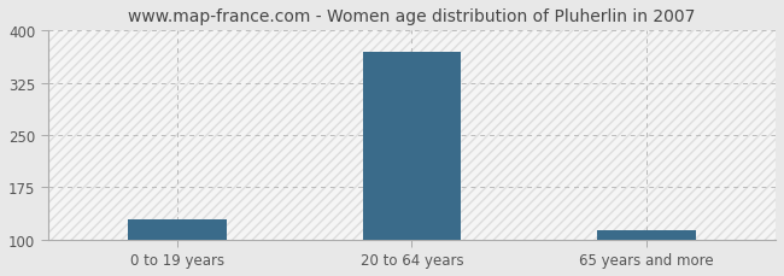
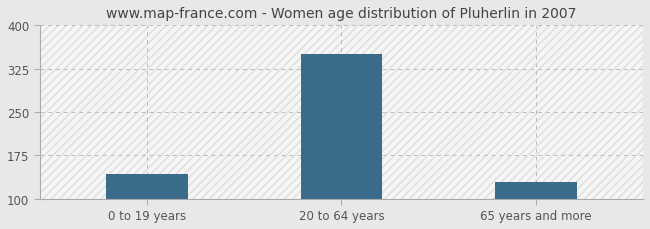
0 to 19 years: 128 -> 142
20 to 64 years: 370 -> 350
65 years and more: 113 -> 128
